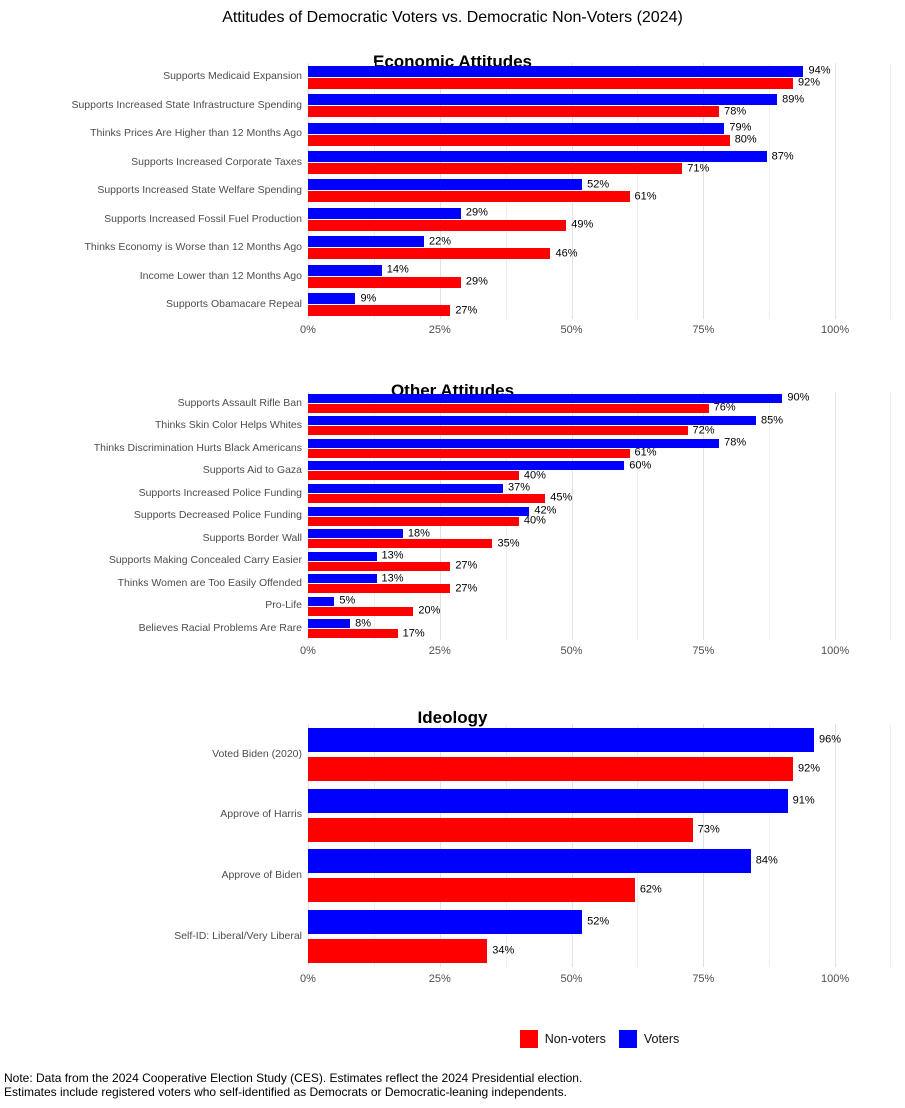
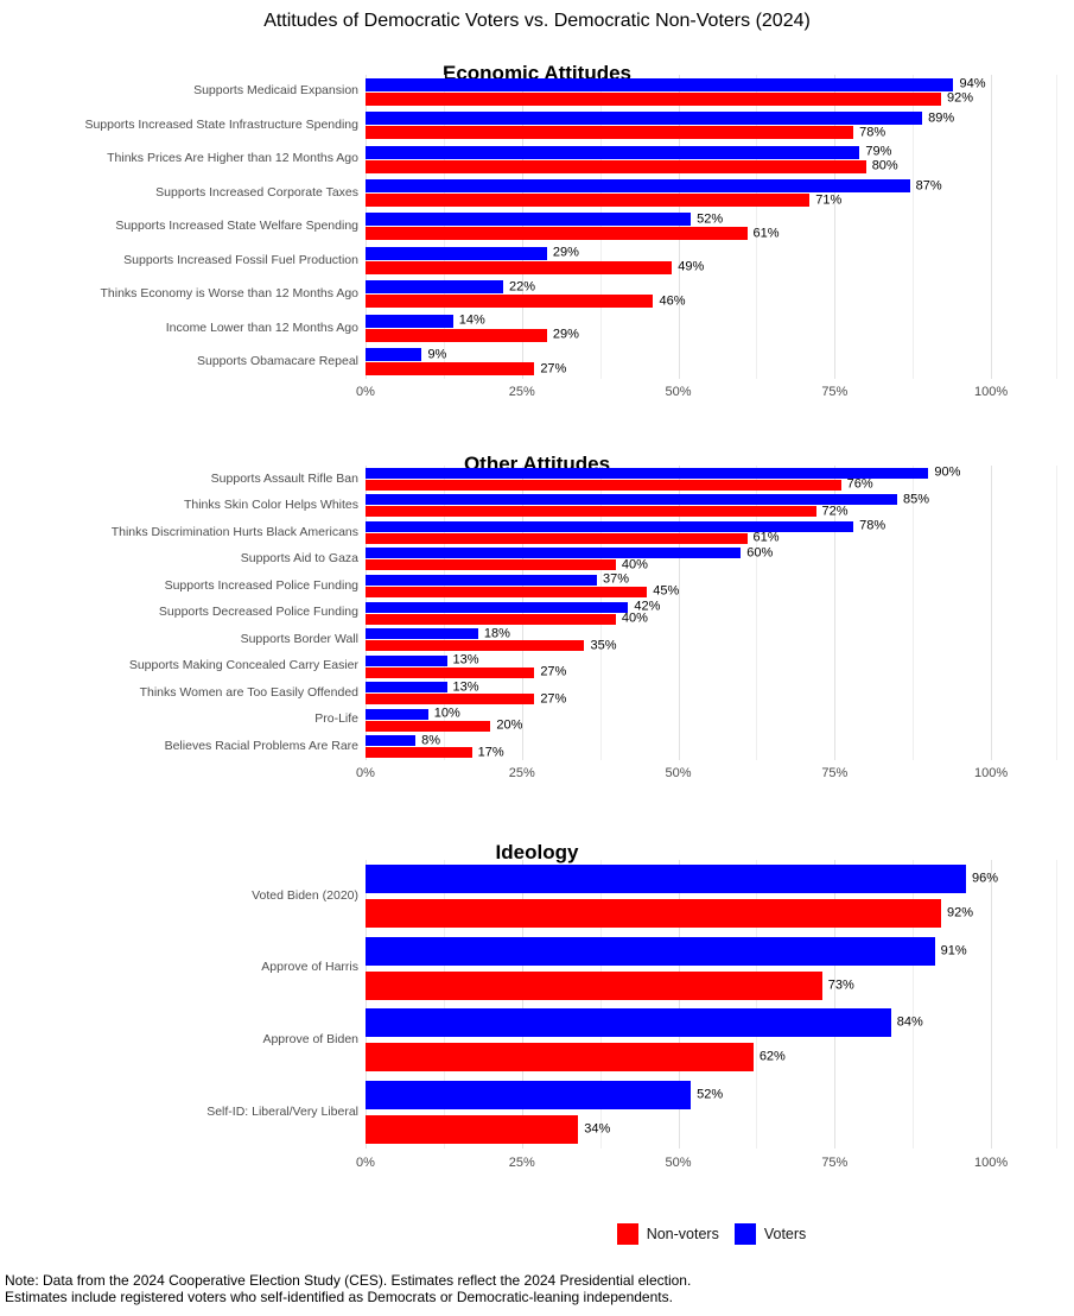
Other Attitudes/Voters/Pro-Life: 5% -> 10%
